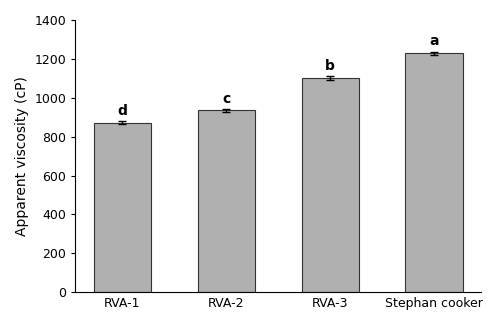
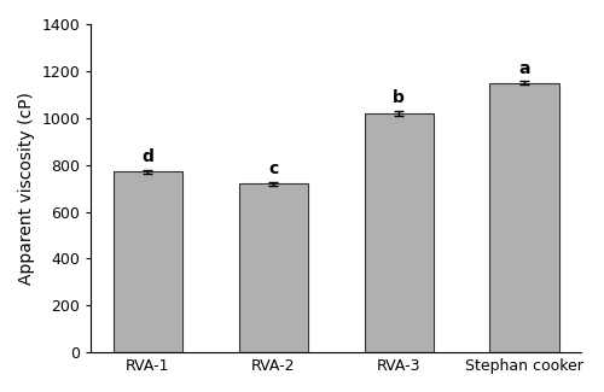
RVA-1: 870 -> 770
RVA-2: 940 -> 720
RVA-3: 1100 -> 1020
Stephan cooker: 1230 -> 1150
